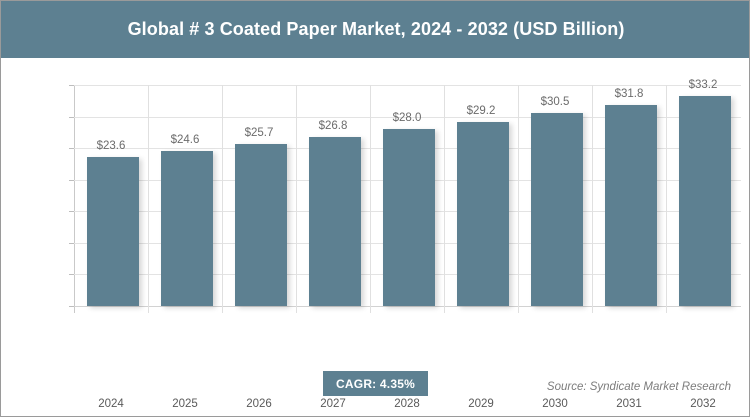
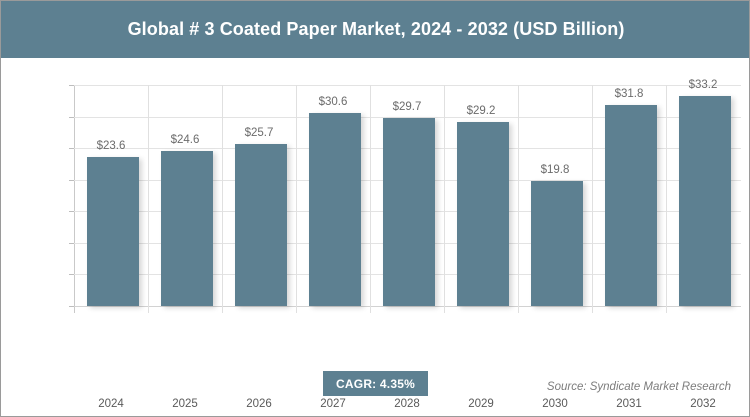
2027: $26.8 -> $30.6
2028: $28.0 -> $29.7
2030: $30.5 -> $19.8
